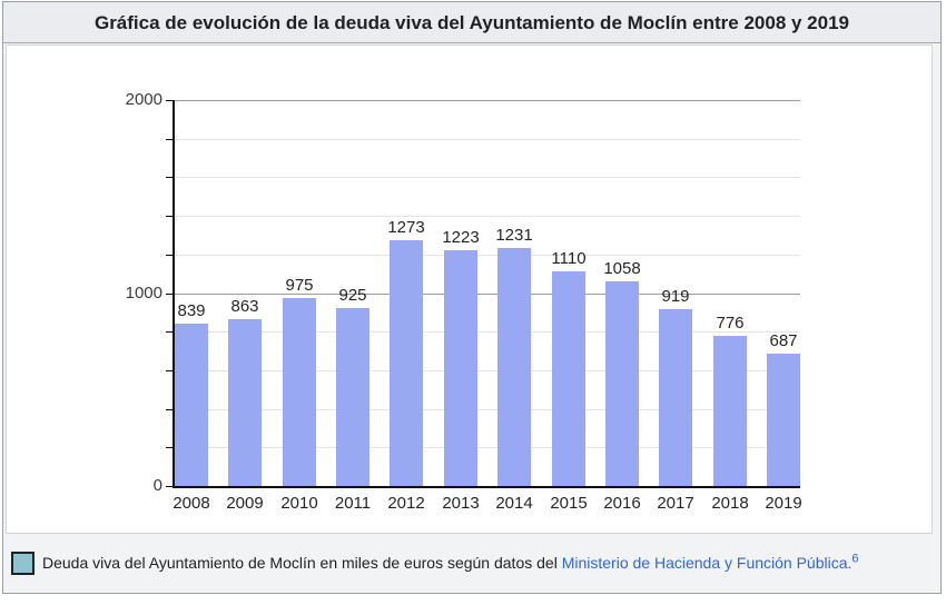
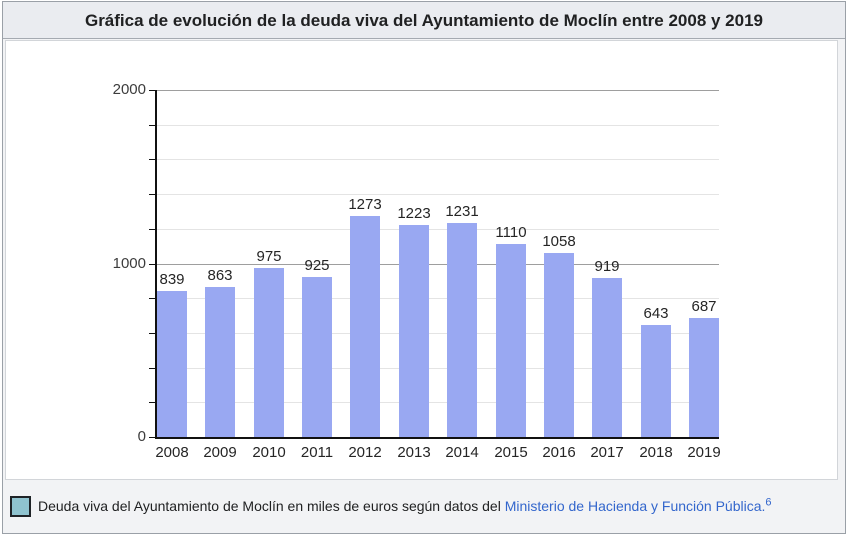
2018: 776 -> 643
